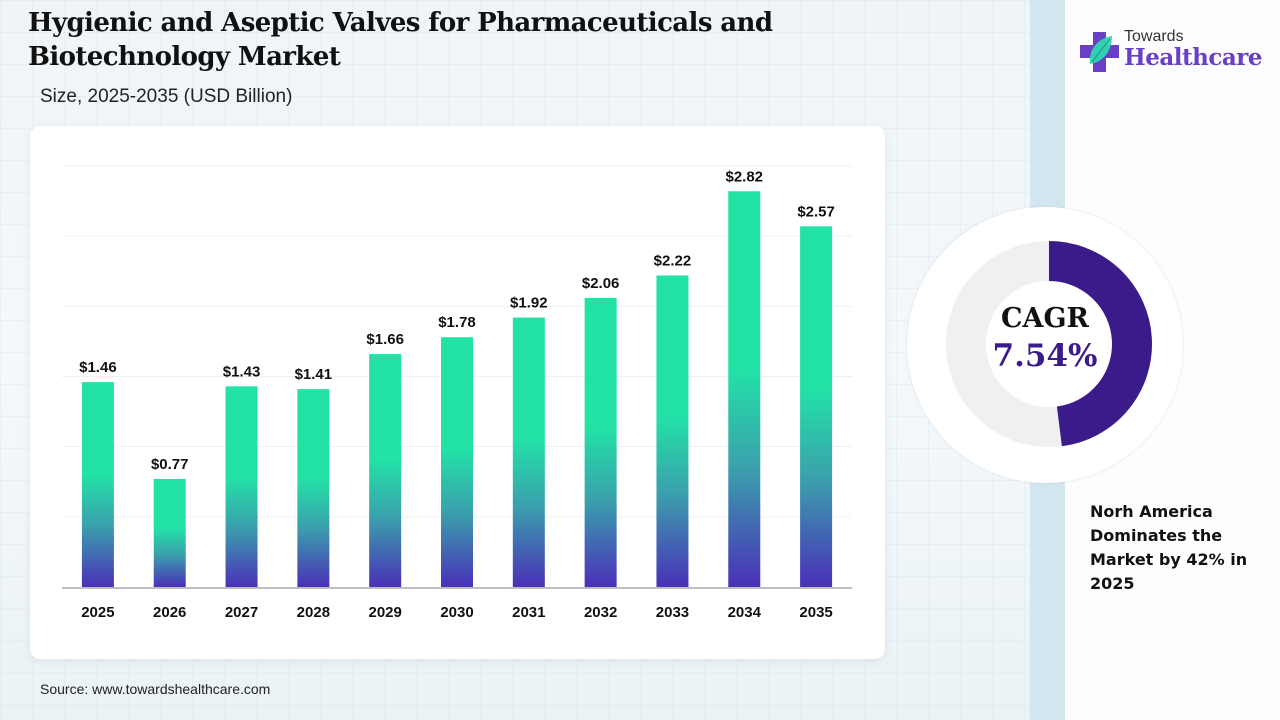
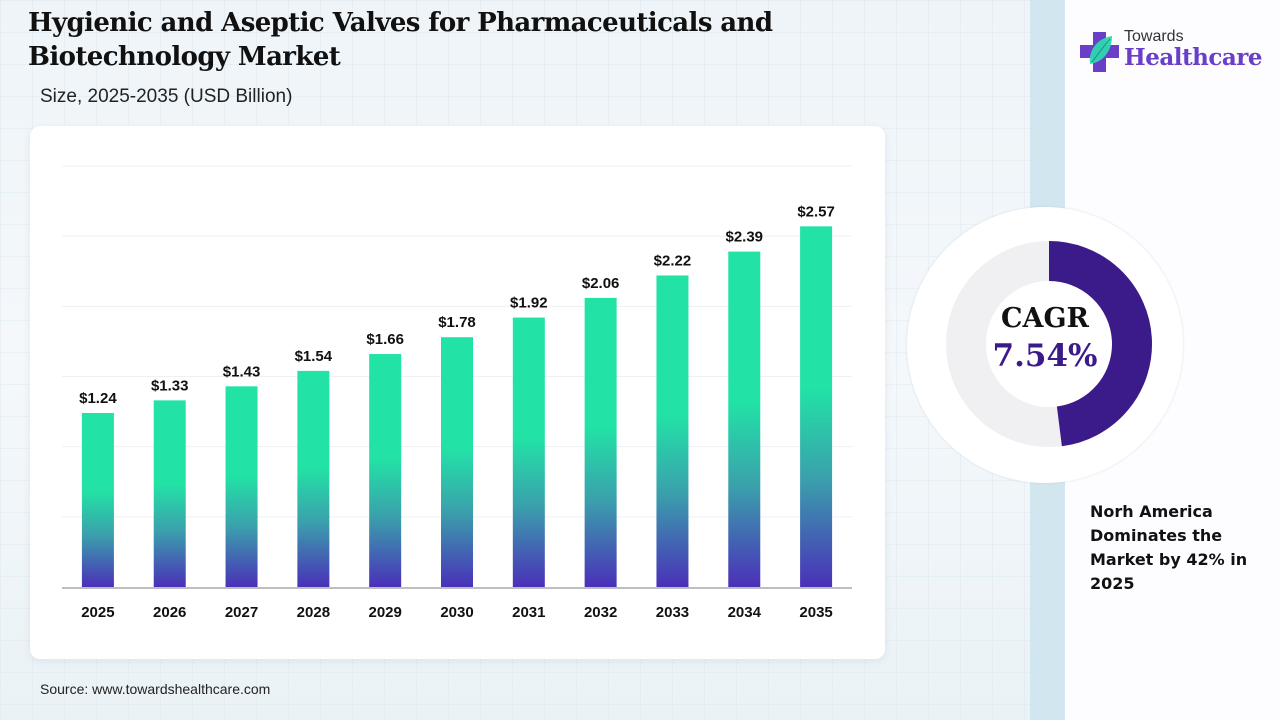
2025: $1.46 -> $1.24
2026: $0.77 -> $1.33
2028: $1.41 -> $1.54
2034: $2.82 -> $2.39
